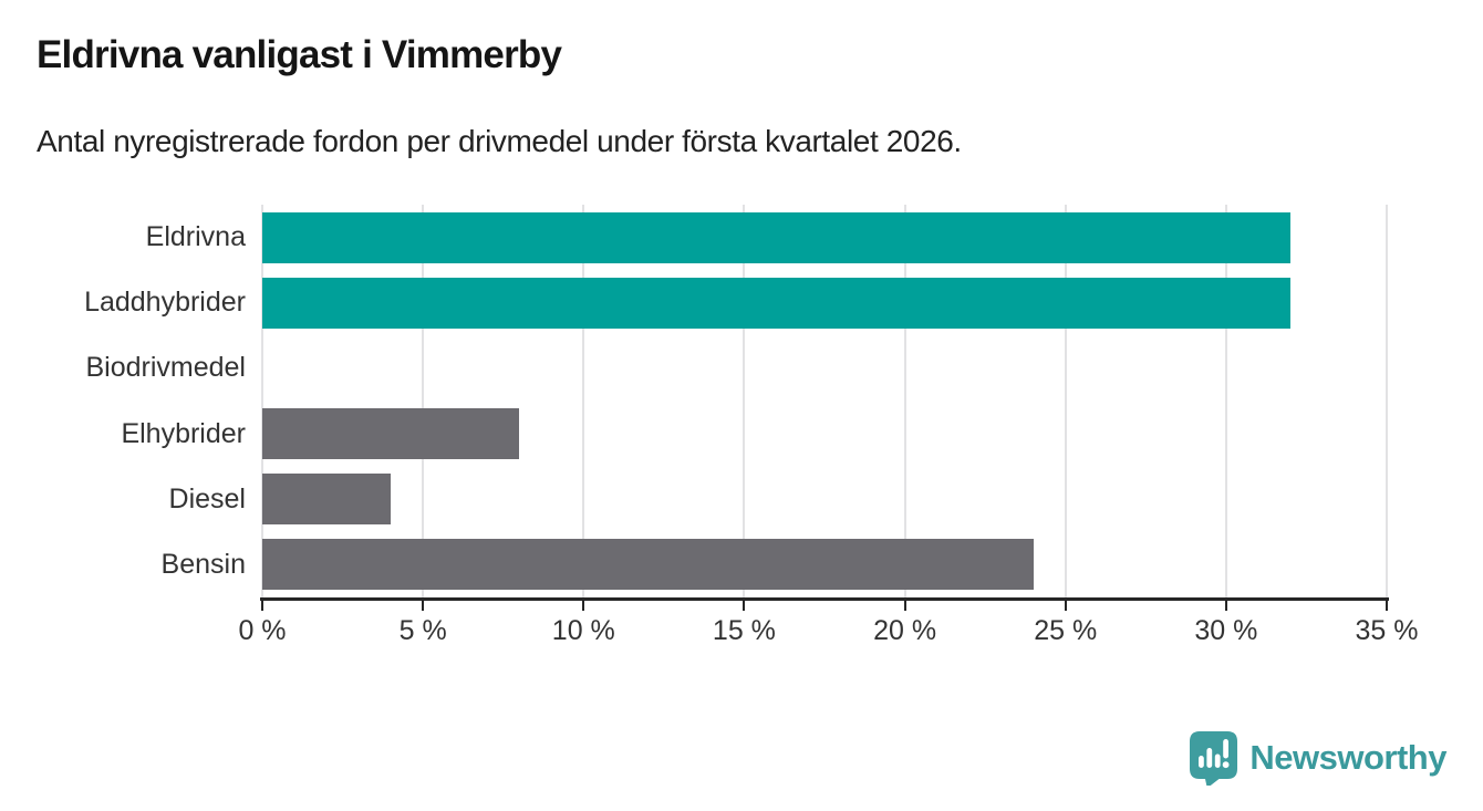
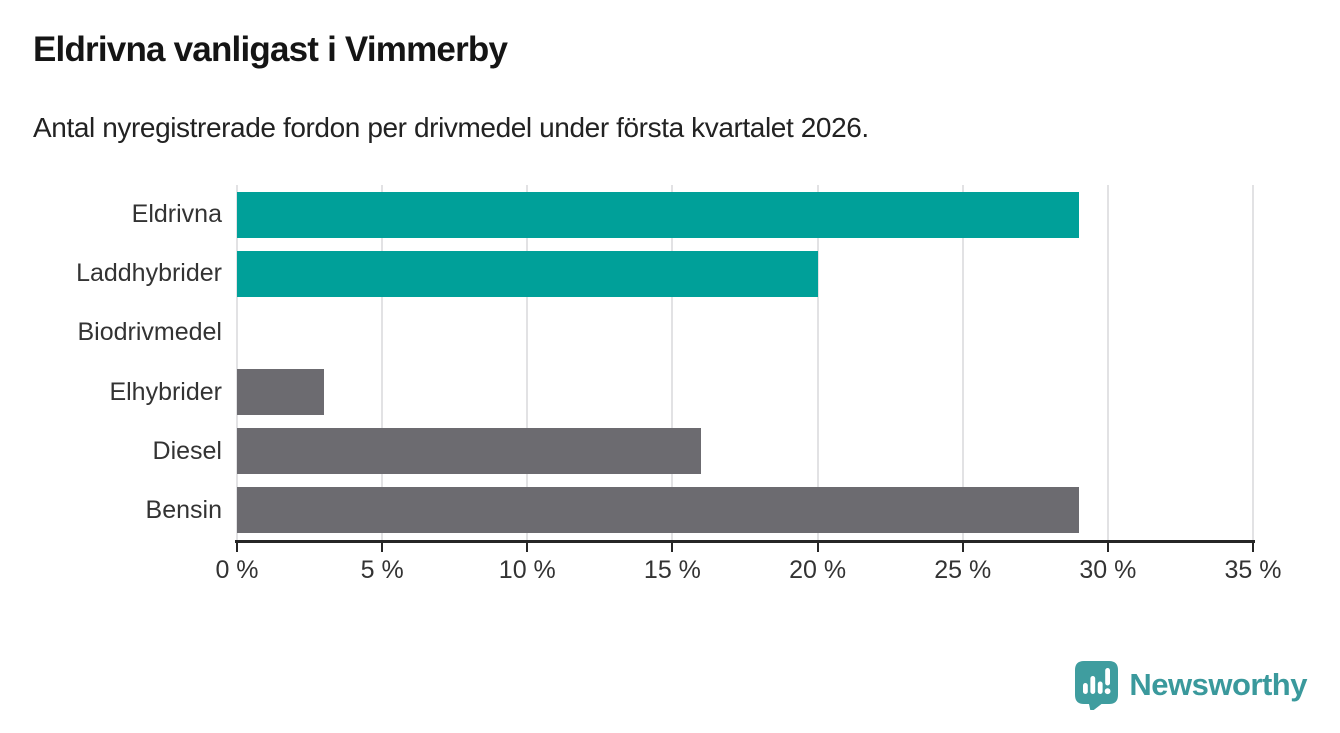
Eldrivna: 32% -> 29%
Laddhybrider: 32% -> 20%
Elhybrider: 8% -> 3%
Diesel: 4% -> 16%
Bensin: 24% -> 29%
